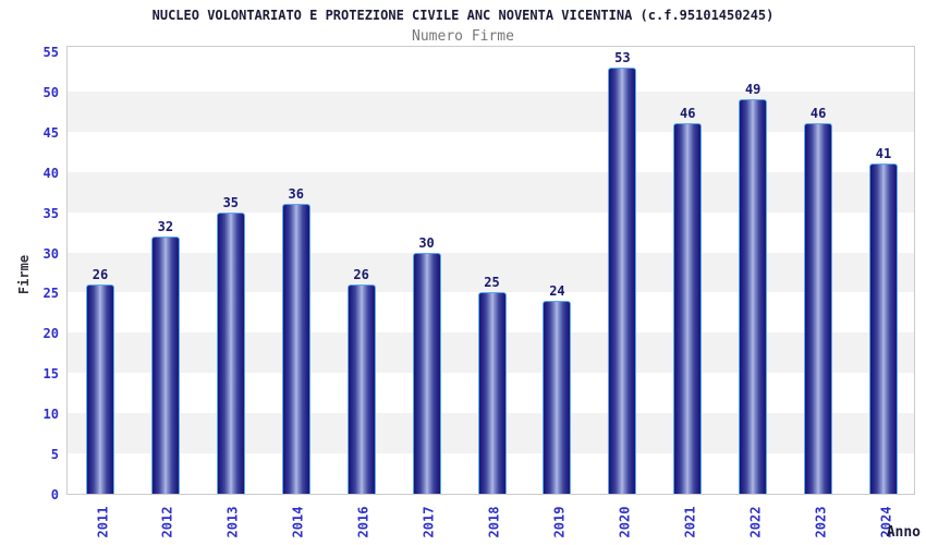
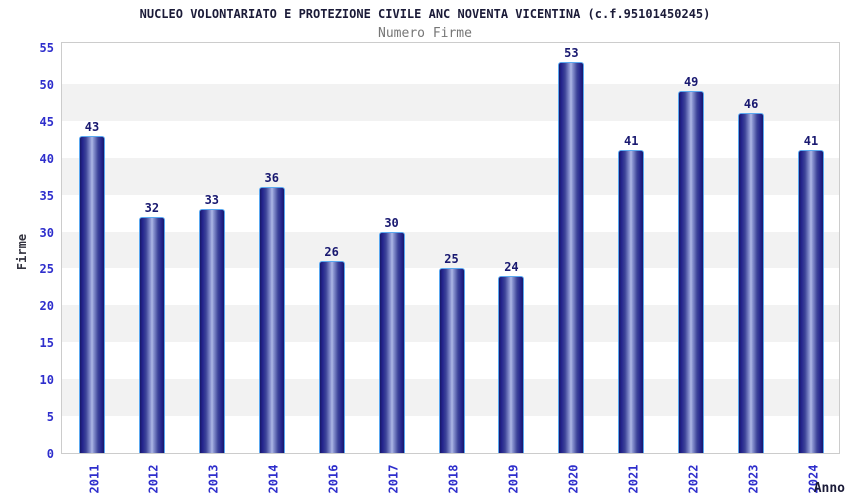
2011: 26 -> 43
2013: 35 -> 33
2021: 46 -> 41
